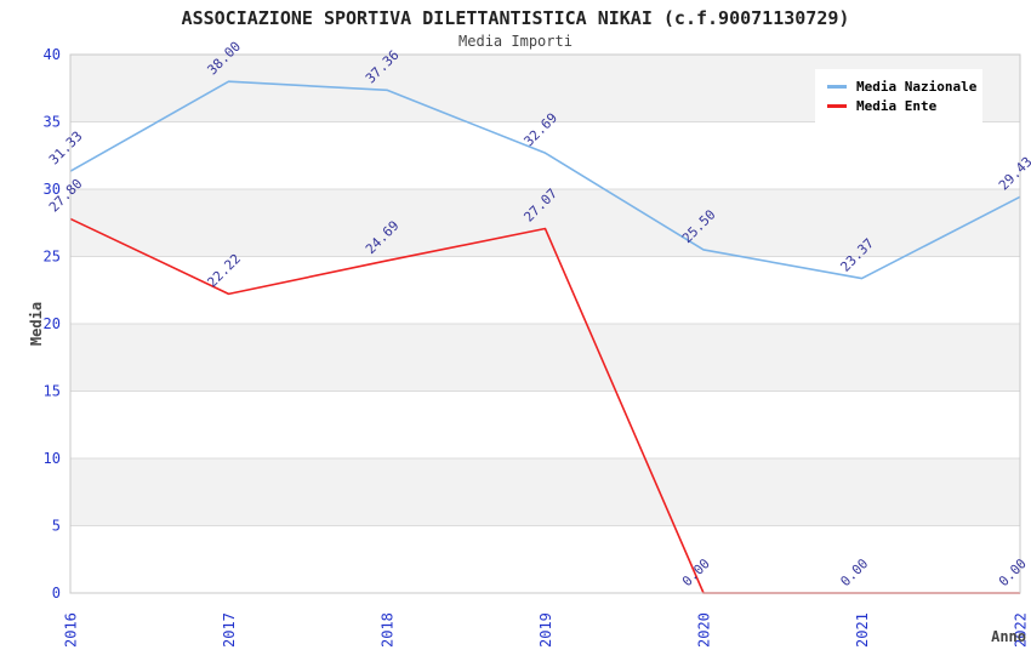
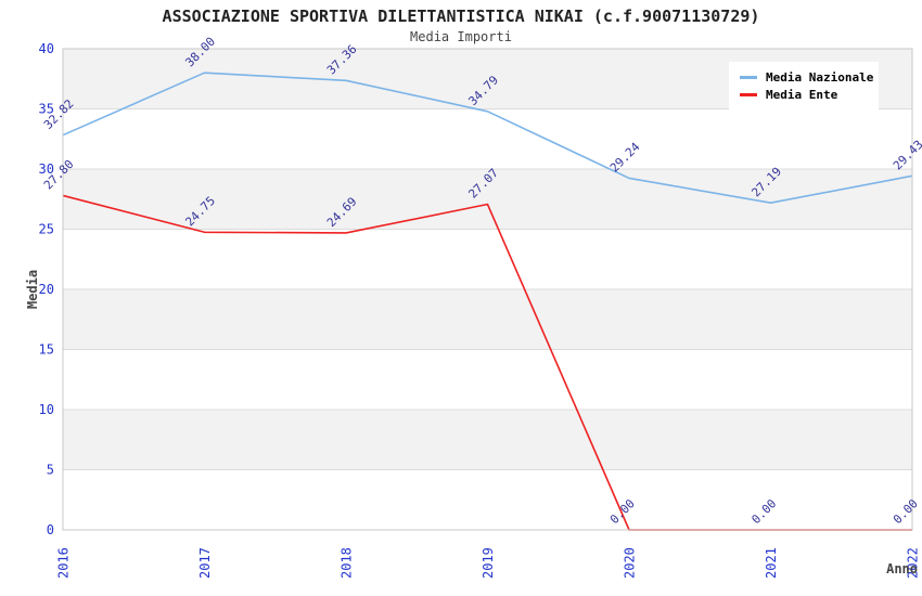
Media Nazionale/2016: 31.33 -> 32.82
Media Ente/2017: 22.22 -> 24.75
Media Nazionale/2019: 32.69 -> 34.79
Media Nazionale/2020: 25.50 -> 29.24
Media Nazionale/2021: 23.37 -> 27.19
